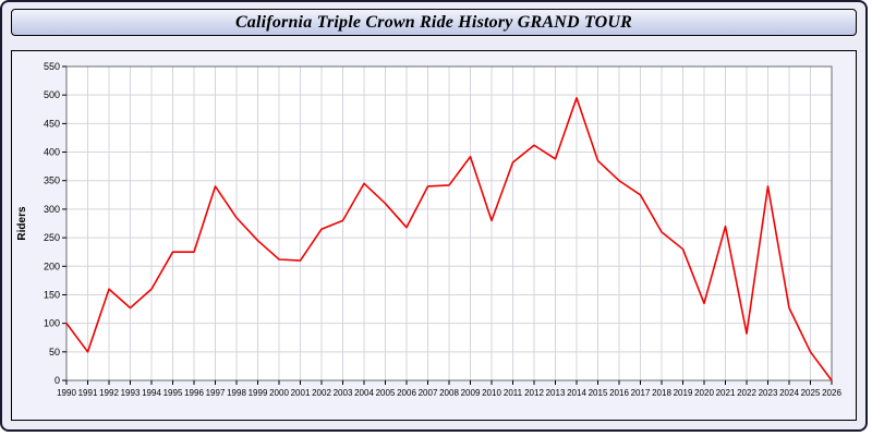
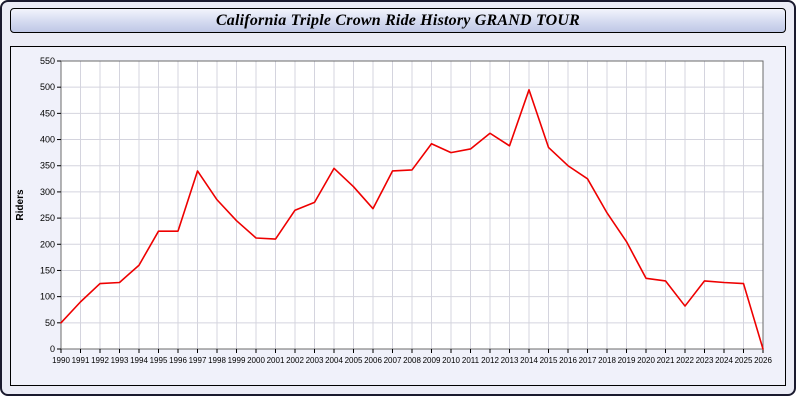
1990: 100 -> 50
1991: 50 -> 90
1992: 160 -> 120
2010: 280 -> 380
2019: 230 -> 200
2021: 270 -> 130
2023: 340 -> 130
2025: 50 -> 120
